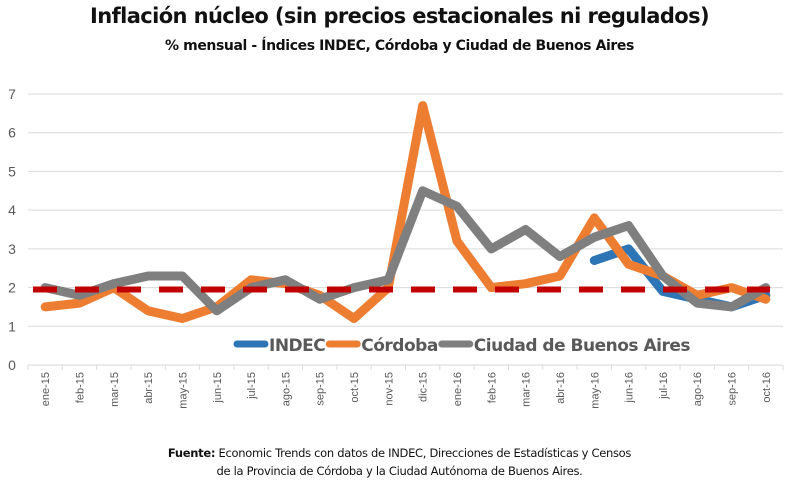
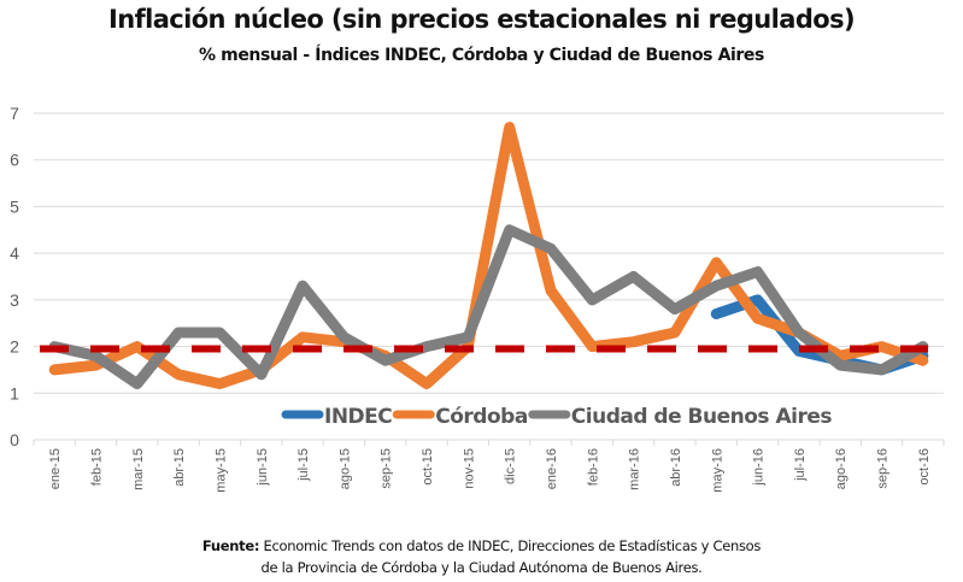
Ciudad de Buenos Aires/mar-15: 2.1 -> 1.2
Ciudad de Buenos Aires/jul-15: 2.0 -> 3.3
